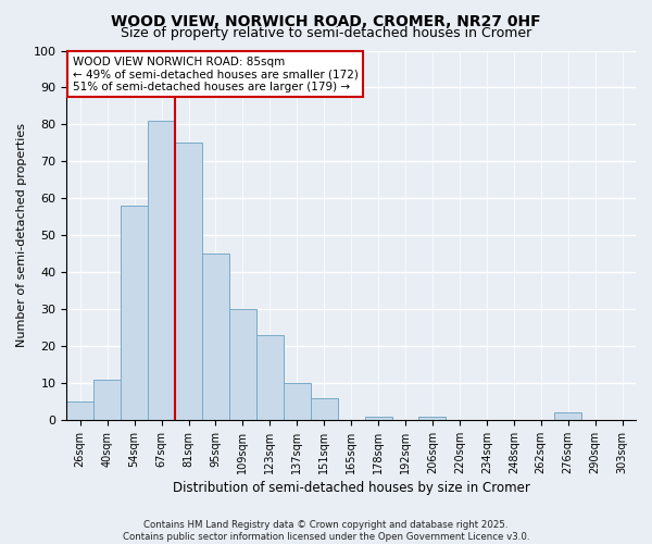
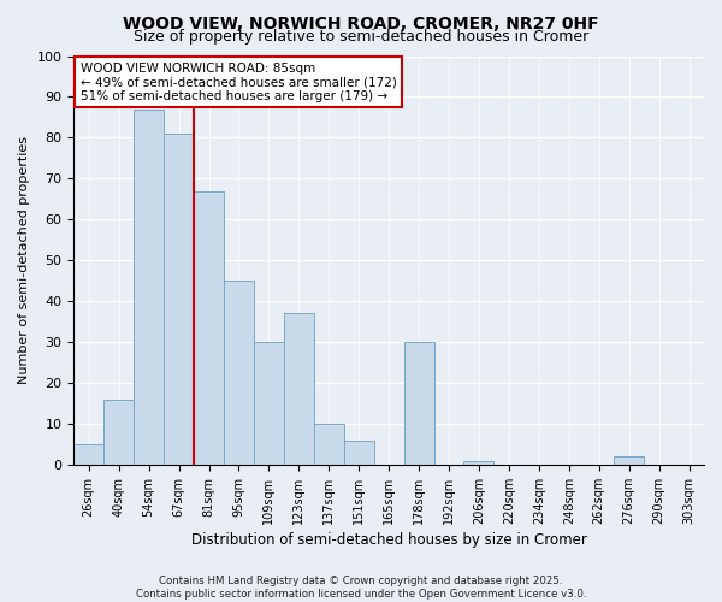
40sqm: 11 -> 16
54sqm: 58 -> 87
81sqm: 75 -> 67
123sqm: 23 -> 37
178sqm: 1 -> 30
